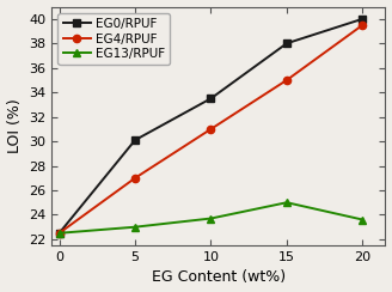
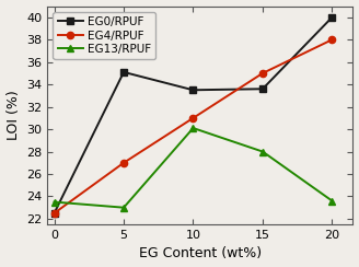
EG13/RPUF/0: 22.5 -> 23.5
EG0/RPUF/5: 30.1 -> 35.1
EG13/RPUF/10: 23.7 -> 30.1
EG0/RPUF/15: 38.0 -> 33.6
EG13/RPUF/15: 25.0 -> 28.0
EG4/RPUF/20: 39.5 -> 38.0
